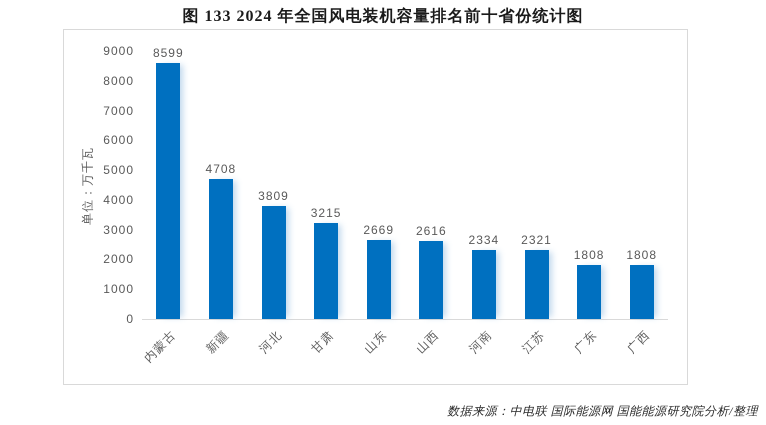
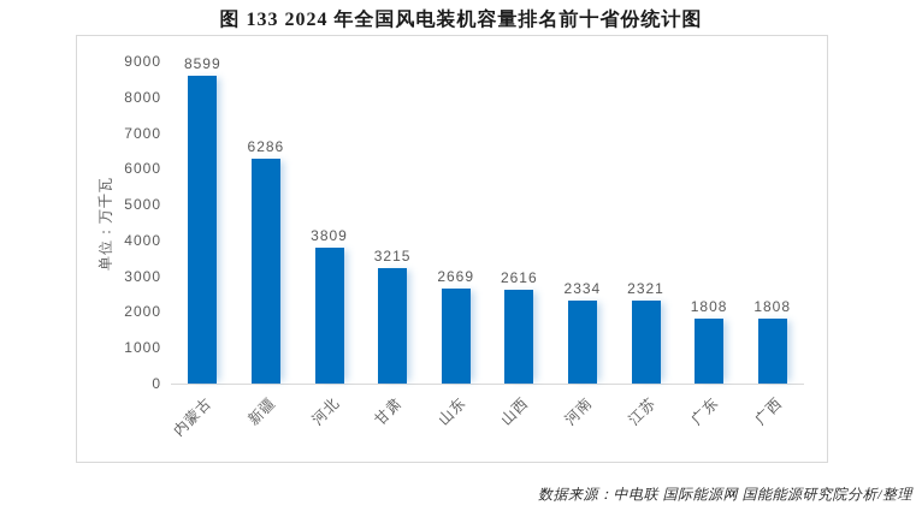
新疆: 4708 -> 6286
